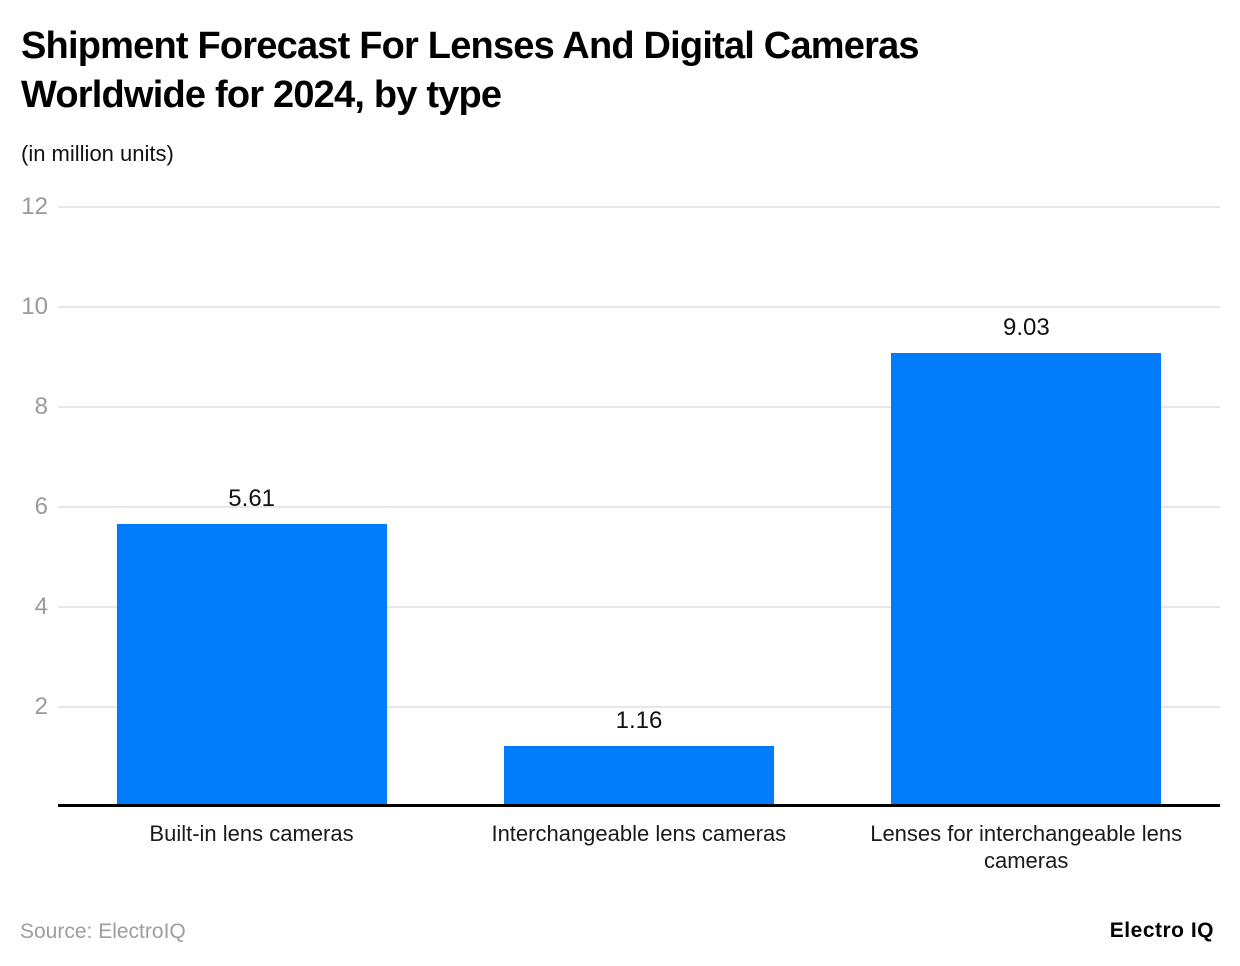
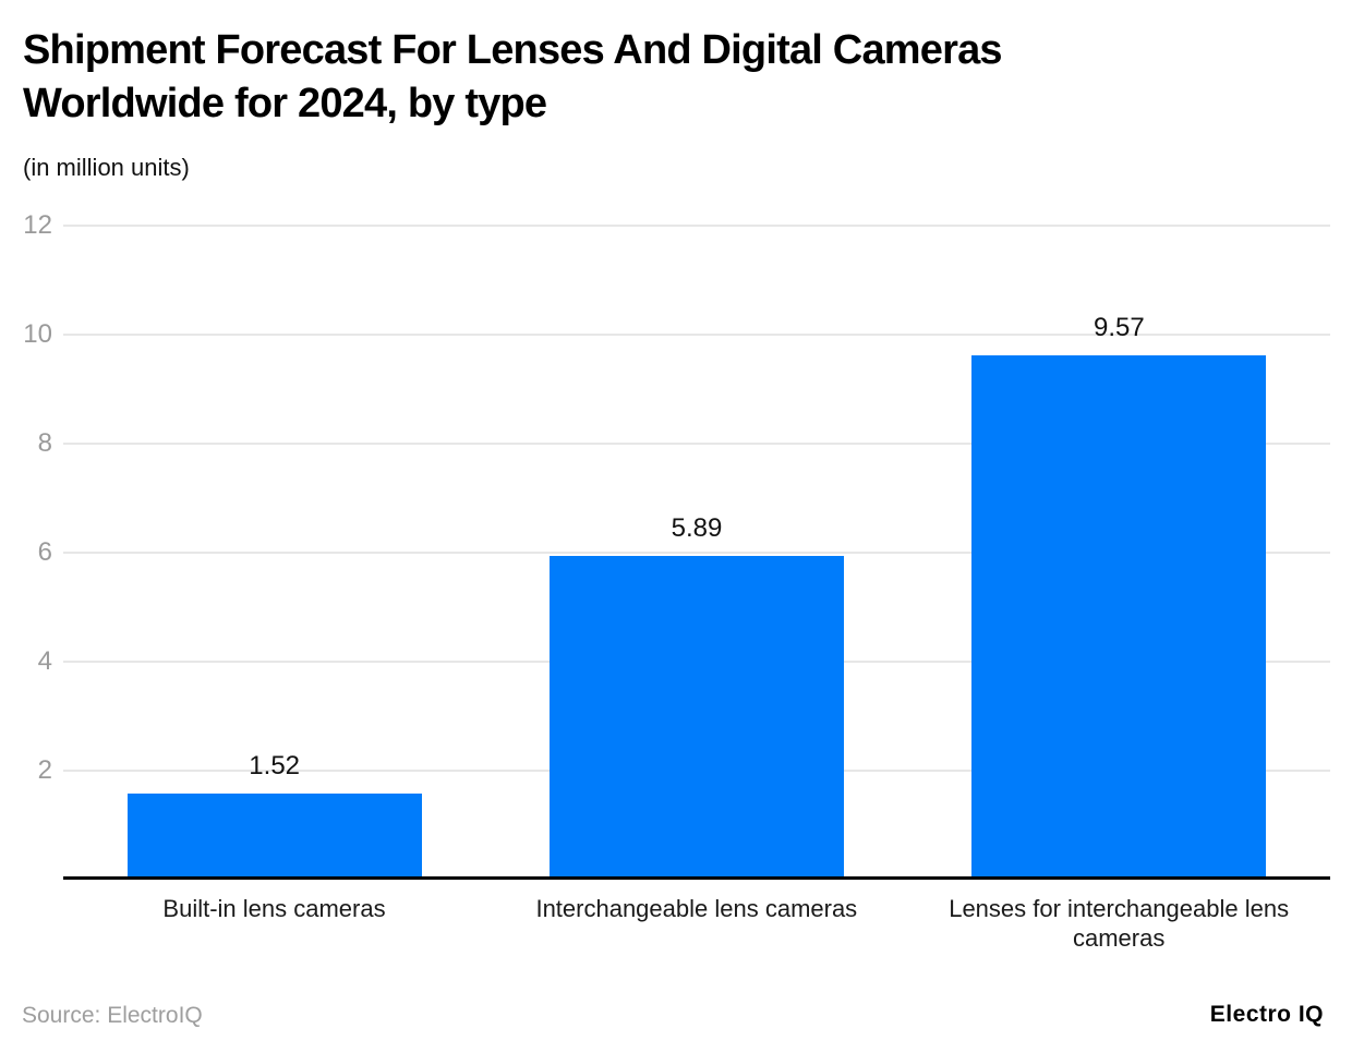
Built-in lens cameras: 5.61 -> 1.52
Interchangeable lens cameras: 1.16 -> 5.89
Lenses for interchangeable lens cameras: 9.03 -> 9.57
